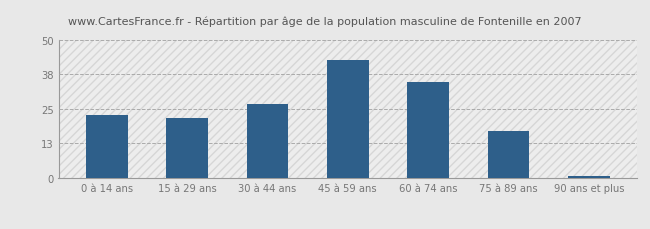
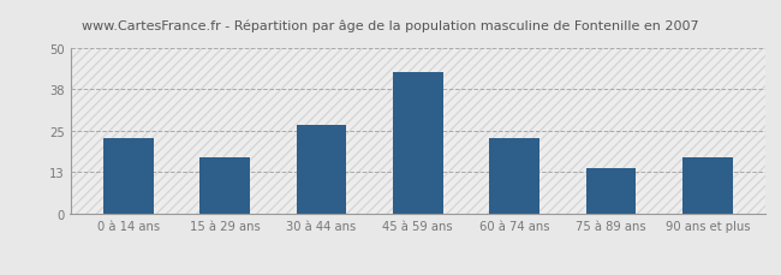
15 à 29 ans: 22 -> 17
60 à 74 ans: 35 -> 23
75 à 89 ans: 17 -> 14
90 ans et plus: 1 -> 17
